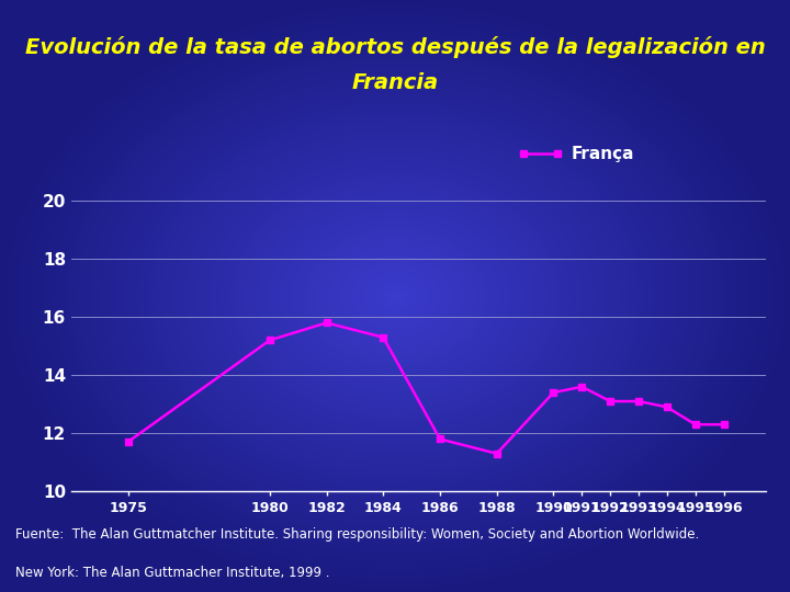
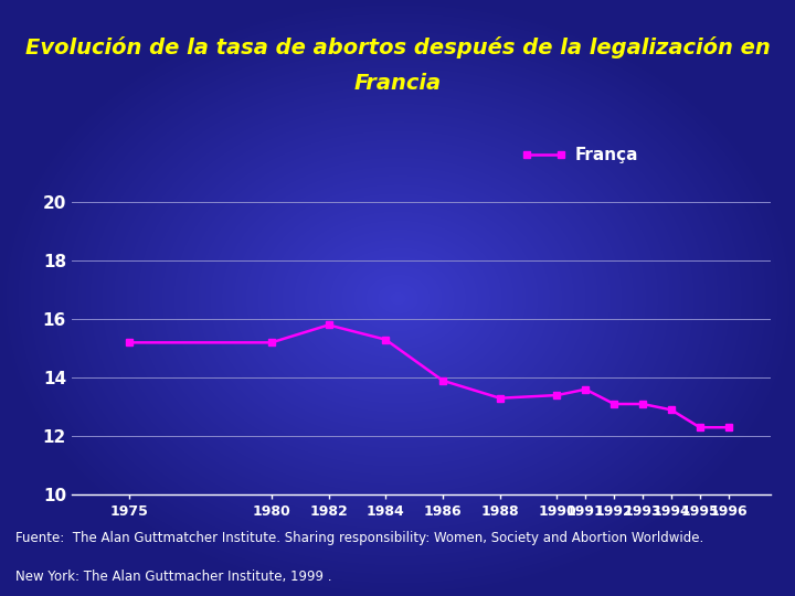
1975: 11.7 -> 15.2
1986: 11.8 -> 13.9
1988: 11.3 -> 13.3
